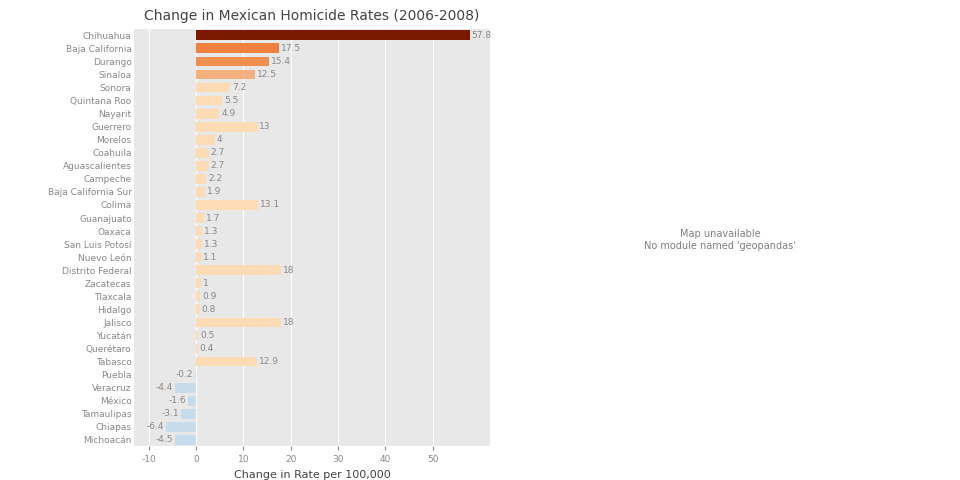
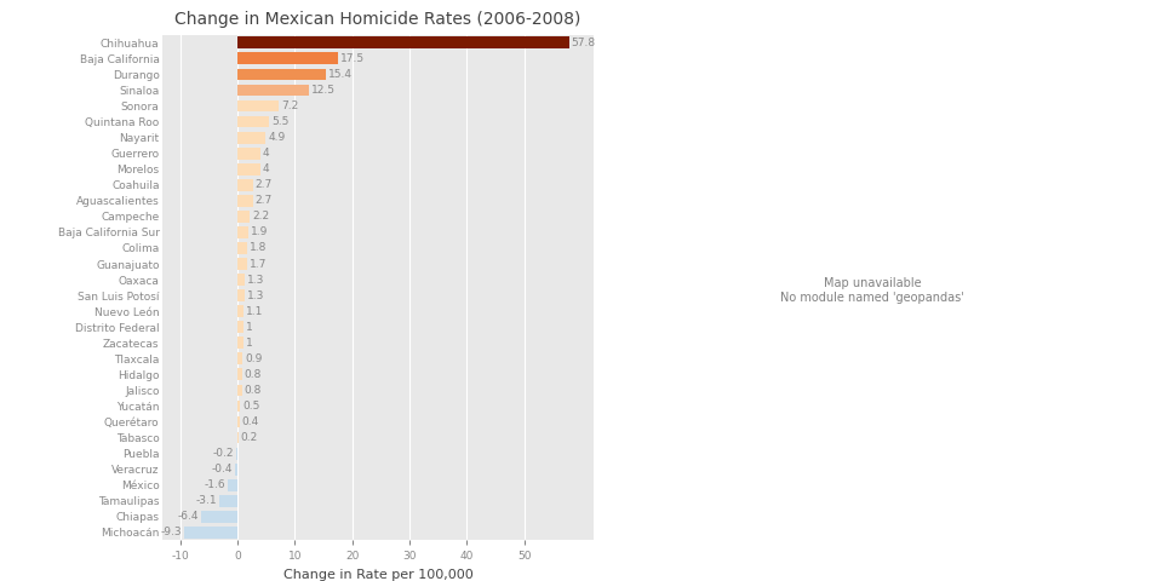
Guerrero: 13 -> 4
Colima: 13.1 -> 1.8
Distrito Federal: 18 -> 1
Jalisco: 18 -> 0.8
Tabasco: 12.9 -> 0.2
Veracruz: -4.4 -> -0.4
Michoacán: -4.5 -> -9.3
